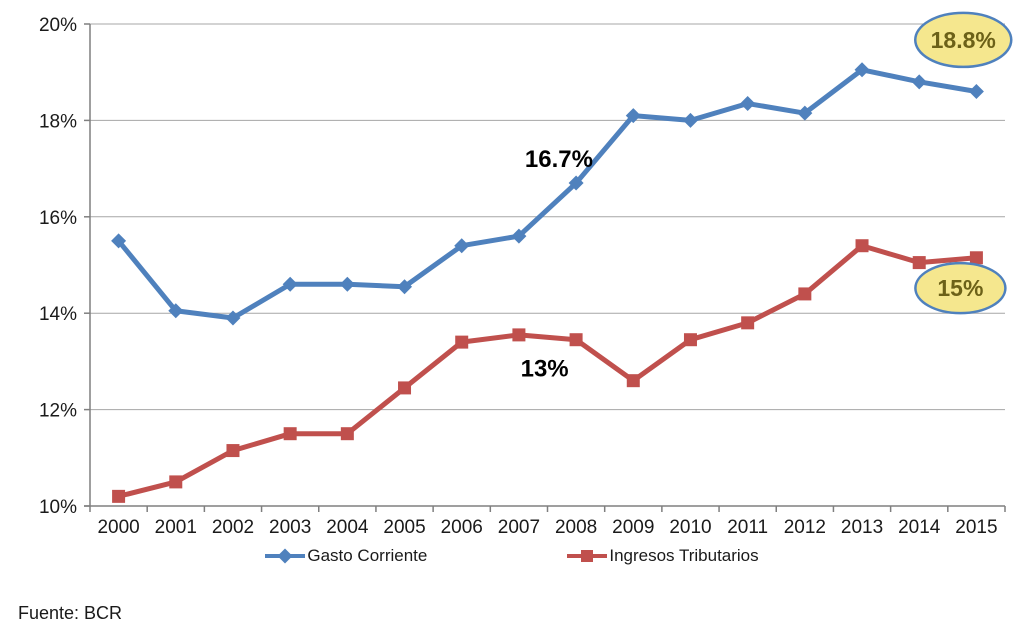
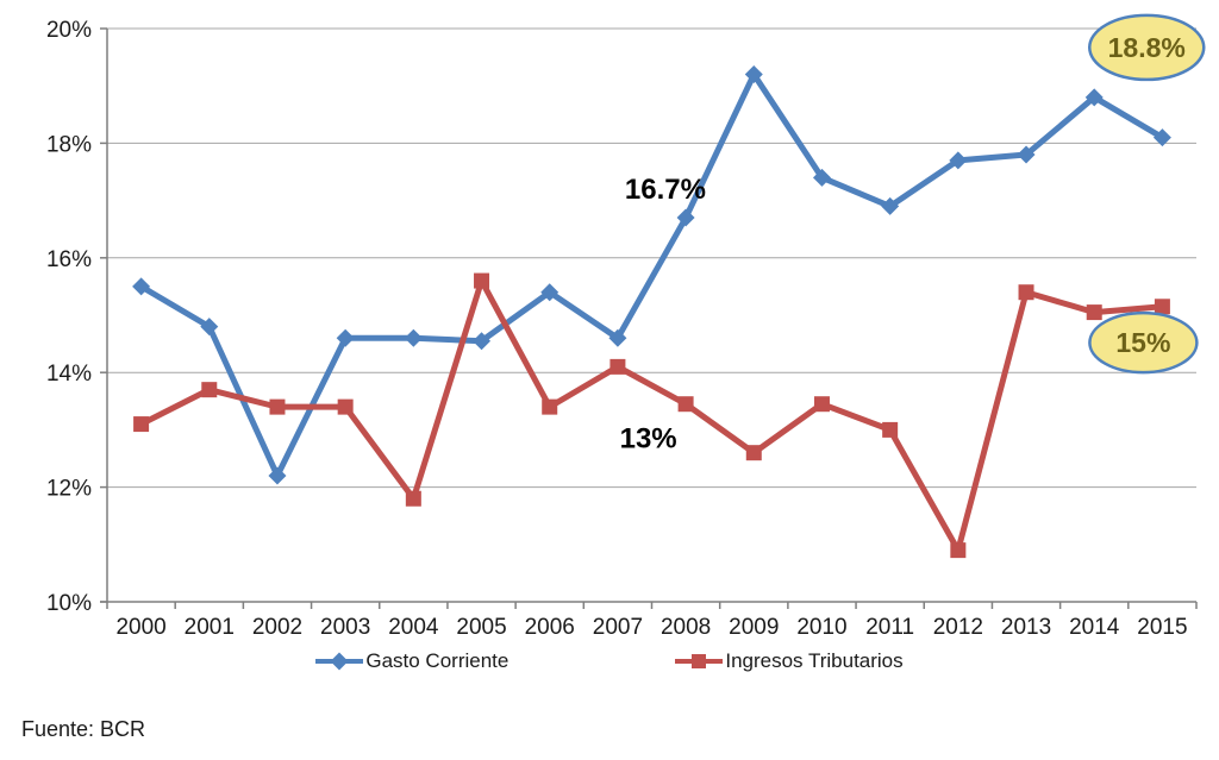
Ingresos Tributarios/2000: 10.2% -> 13.1%
Gasto Corriente/2001: 14.1% -> 14.8%
Ingresos Tributarios/2001: 10.5% -> 13.7%
Gasto Corriente/2002: 13.9% -> 12.2%
Ingresos Tributarios/2002: 11.2% -> 13.4%
Ingresos Tributarios/2003: 11.5% -> 13.4%
Ingresos Tributarios/2004: 11.5% -> 11.8%
Ingresos Tributarios/2005: 12.4% -> 15.6%
Gasto Corriente/2007: 15.6% -> 14.6%
Ingresos Tributarios/2007: 13.6% -> 14.1%
Gasto Corriente/2009: 18.1% -> 19.2%
Gasto Corriente/2010: 18.0% -> 17.4%
Gasto Corriente/2011: 18.4% -> 16.9%
Ingresos Tributarios/2011: 13.8% -> 13.0%
Gasto Corriente/2012: 18.1% -> 17.7%
Ingresos Tributarios/2012: 14.4% -> 10.9%
Gasto Corriente/2013: 19.1% -> 17.8%
Gasto Corriente/2015: 18.6% -> 18.1%
